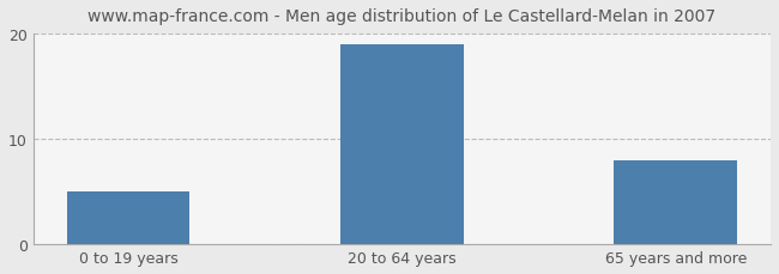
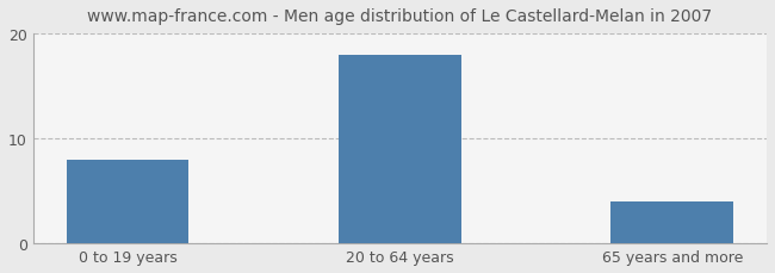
0 to 19 years: 5 -> 8
20 to 64 years: 19 -> 18
65 years and more: 8 -> 4
